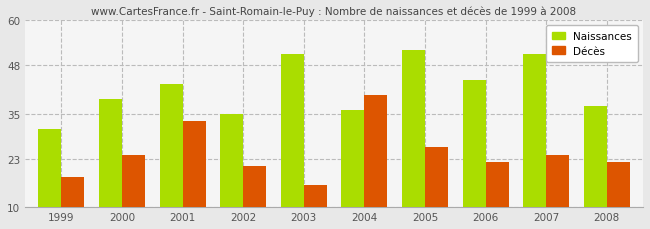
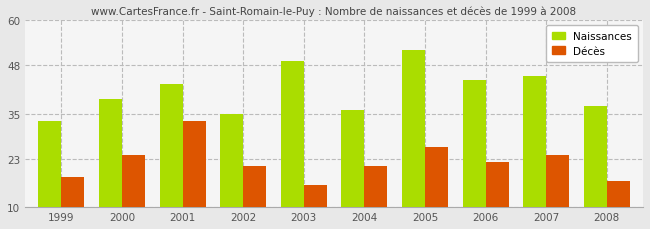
Naissances/1999: 31 -> 33
Naissances/2003: 51 -> 49
Décès/2004: 40 -> 21
Naissances/2007: 51 -> 45
Décès/2008: 22 -> 17
